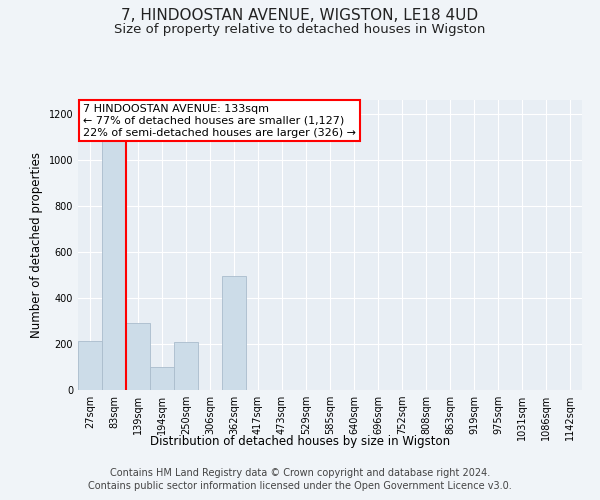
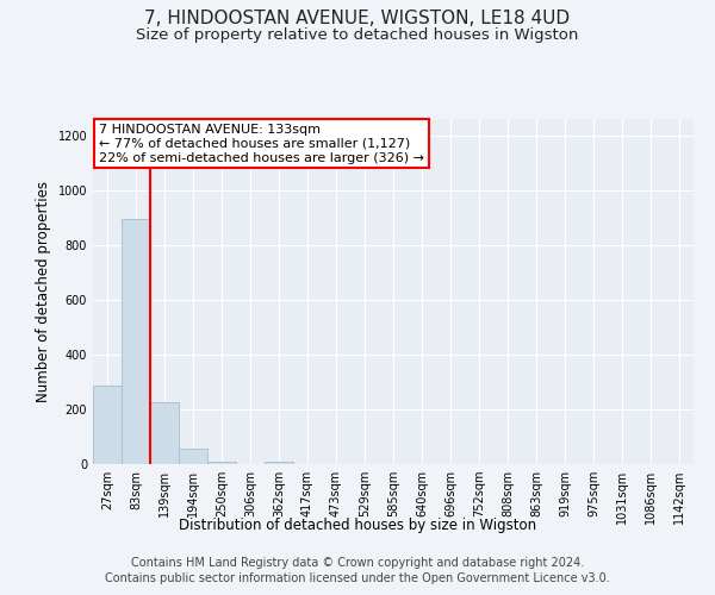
27sqm: 215 -> 285
83sqm: 1080 -> 895
139sqm: 290 -> 225
194sqm: 100 -> 55
250sqm: 210 -> 10
362sqm: 495 -> 10
